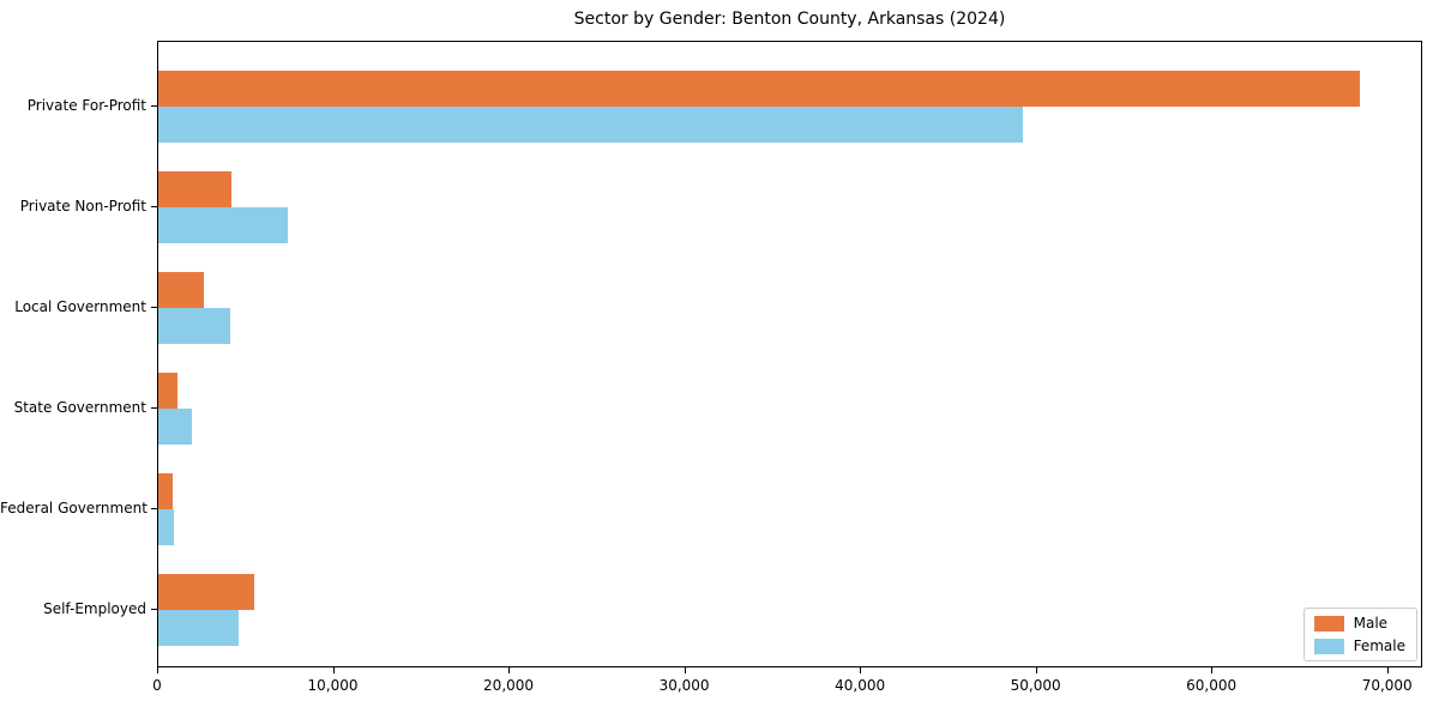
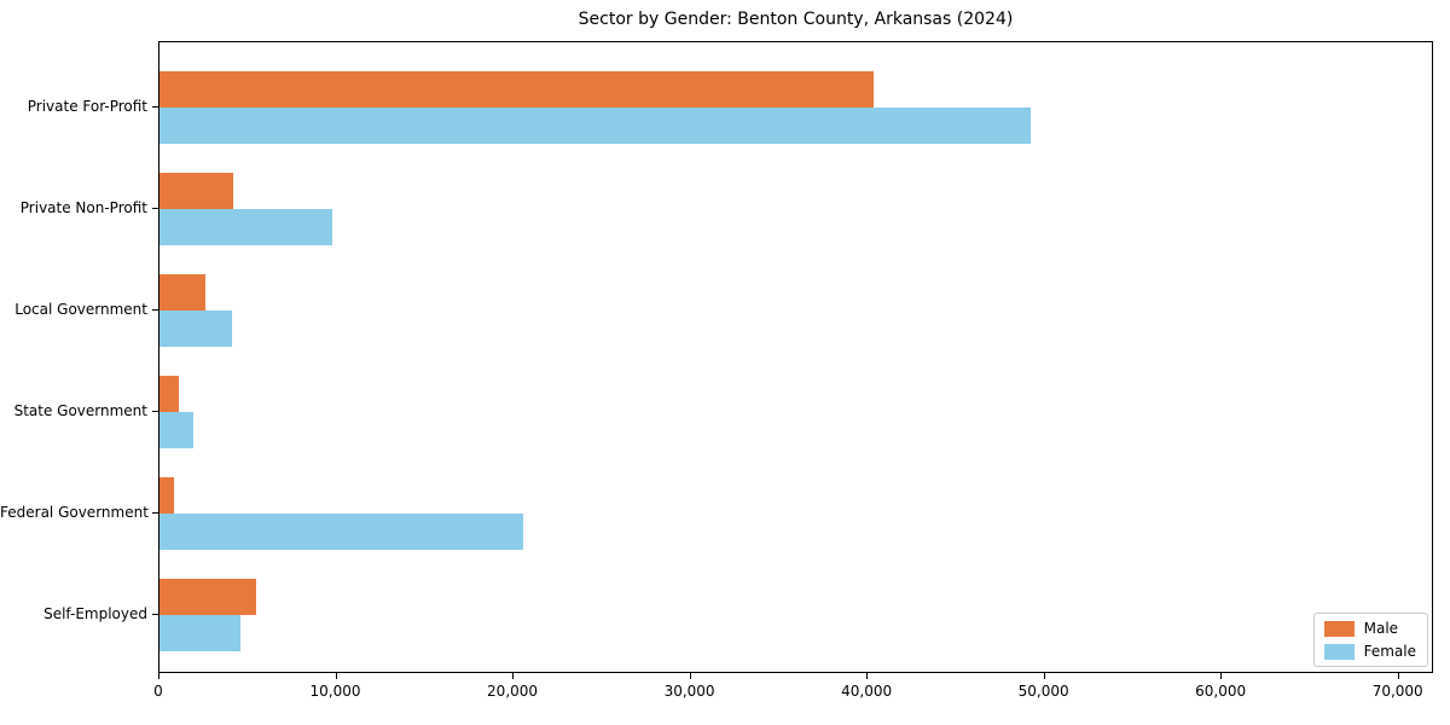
Male/Private For-Profit: 68500 -> 40400
Female/Private Non-Profit: 7400 -> 9800
Female/Federal Government: 900 -> 20600
